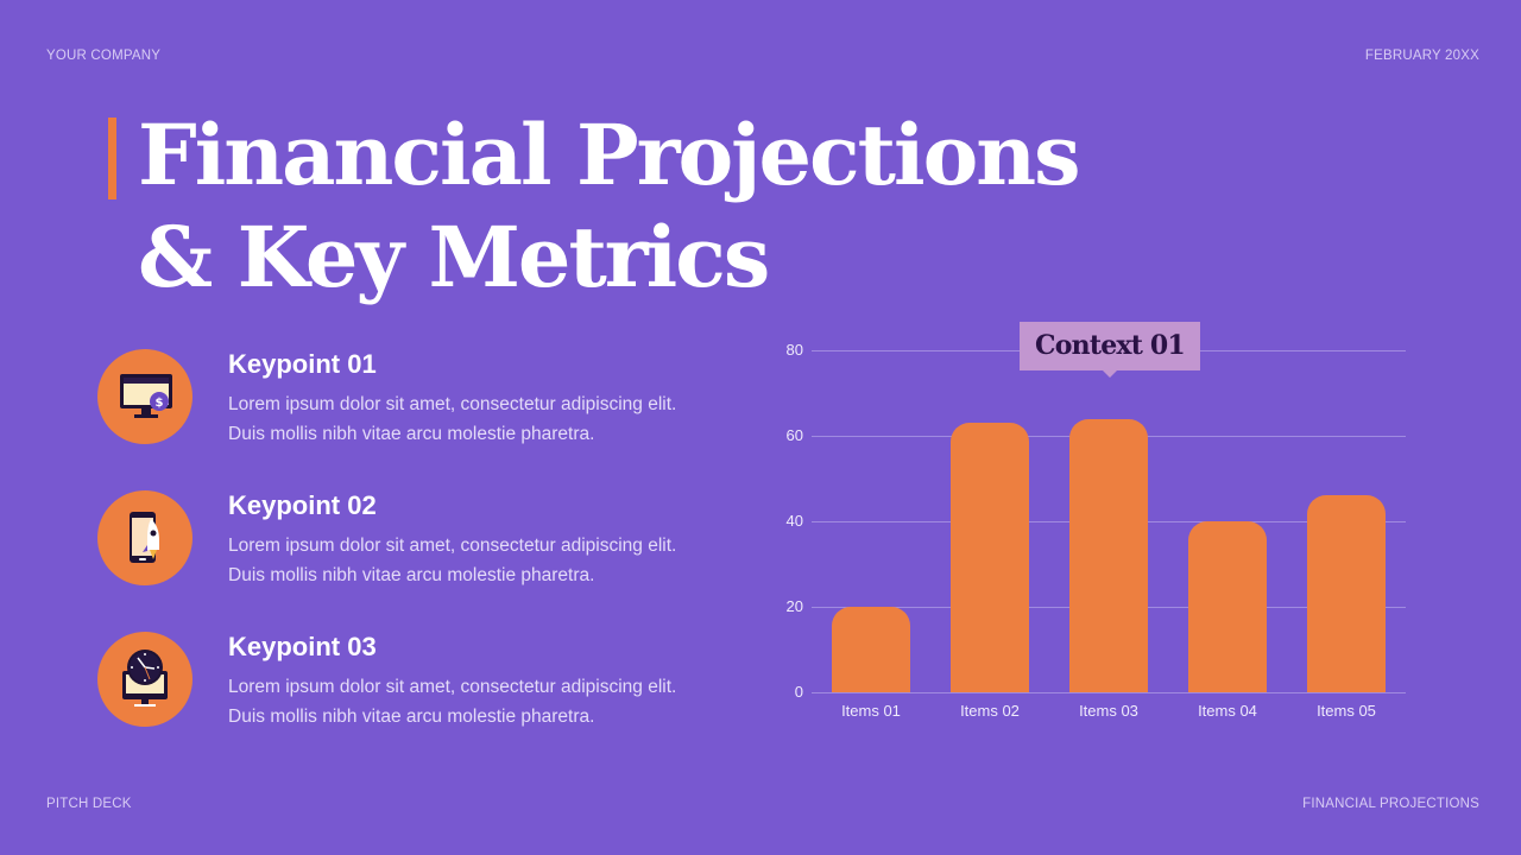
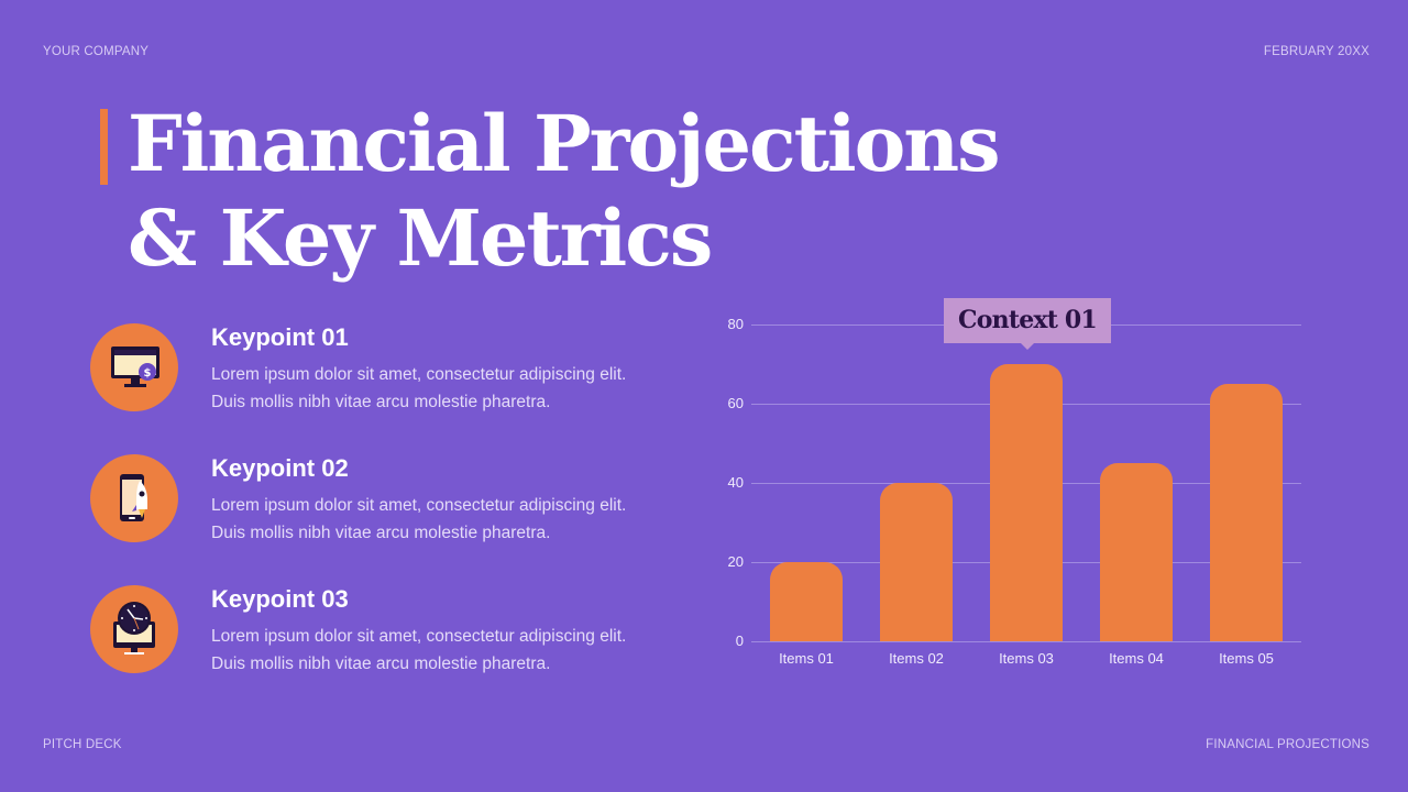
Items 02: 63 -> 40
Items 03: 64 -> 70
Items 04: 40 -> 45
Items 05: 46 -> 65
